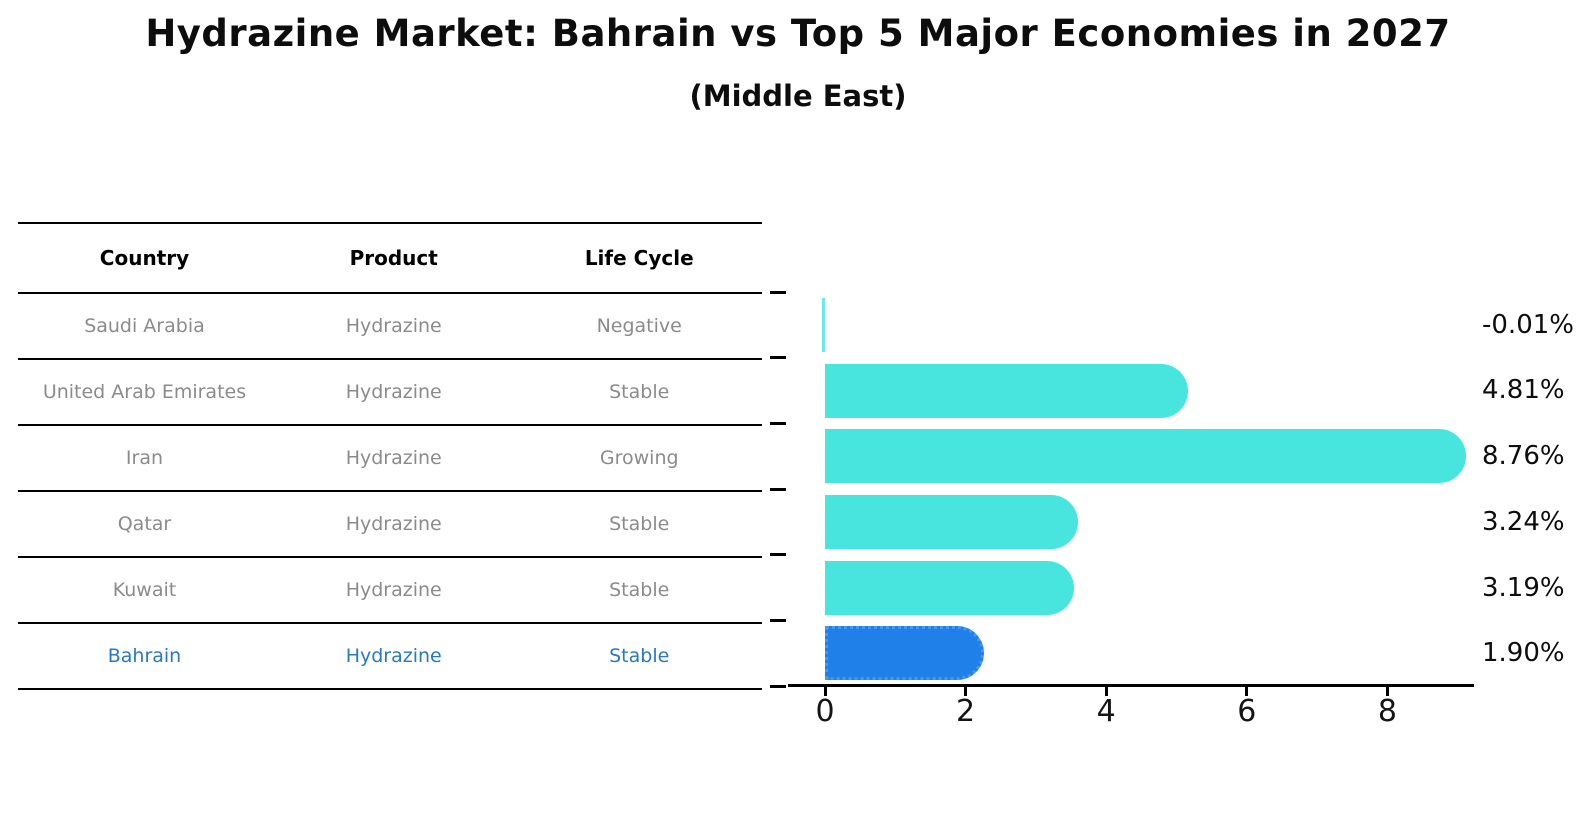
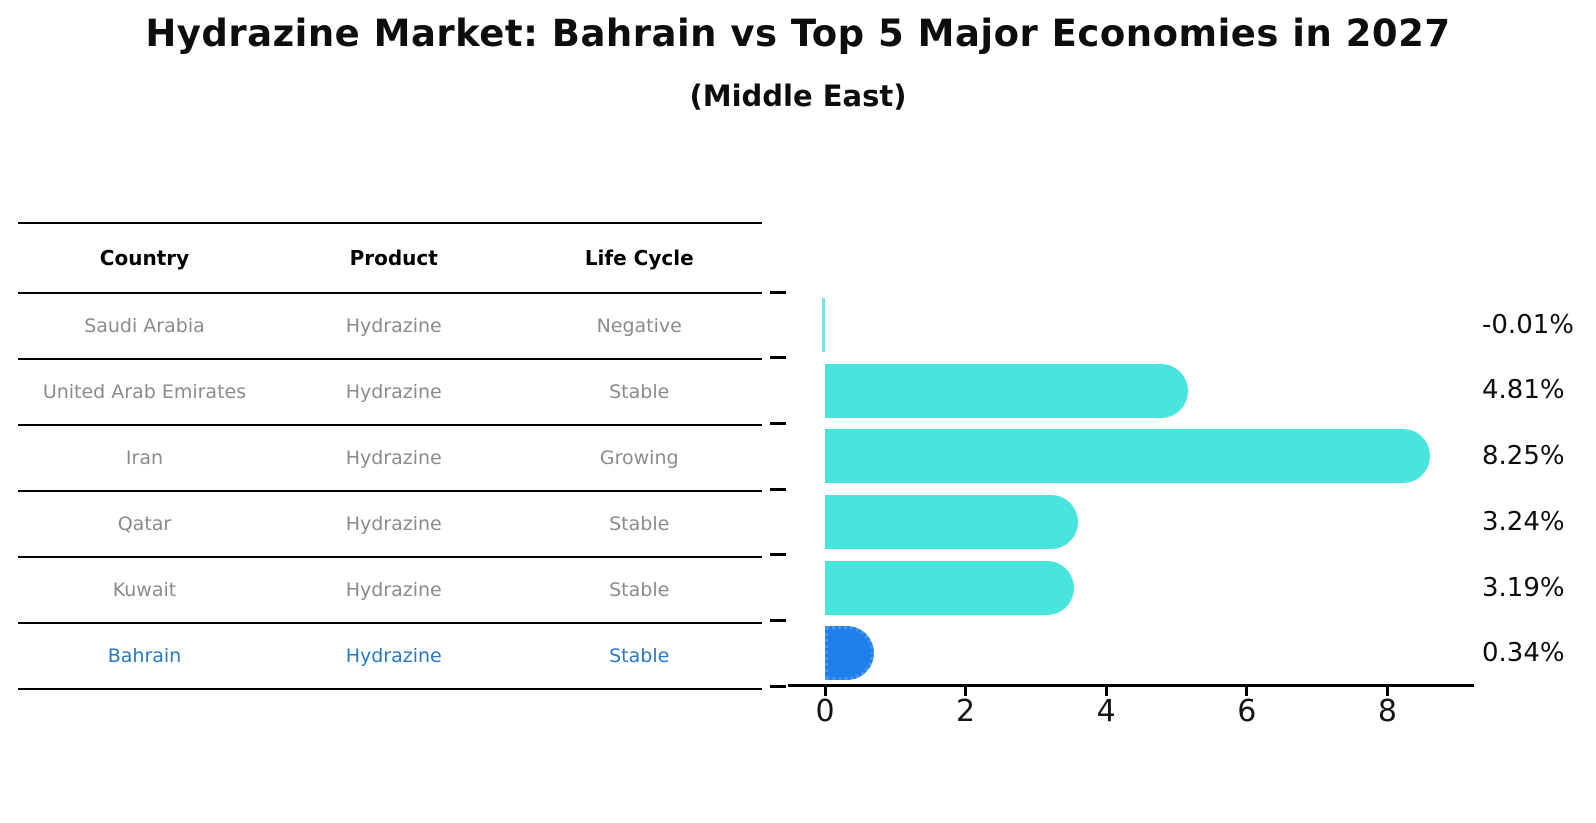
Iran: 8.76% -> 8.25%
Bahrain: 1.90% -> 0.34%
